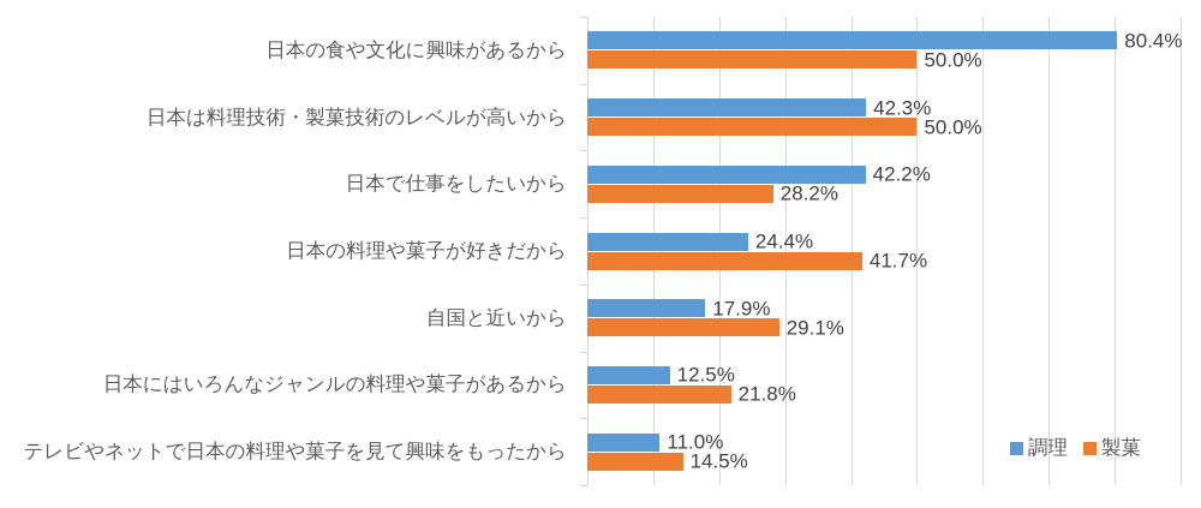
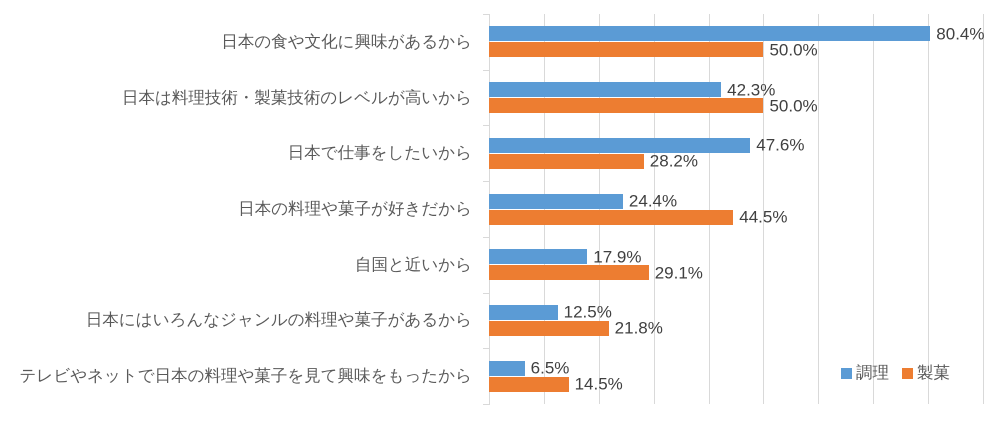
調理/日本で仕事をしたいから: 42.2% -> 47.6%
製菓/日本の料理や菓子が好きだから: 41.7% -> 44.5%
調理/テレビやネットで日本の料理や菓子を見て興味をもったから: 11.0% -> 6.5%
